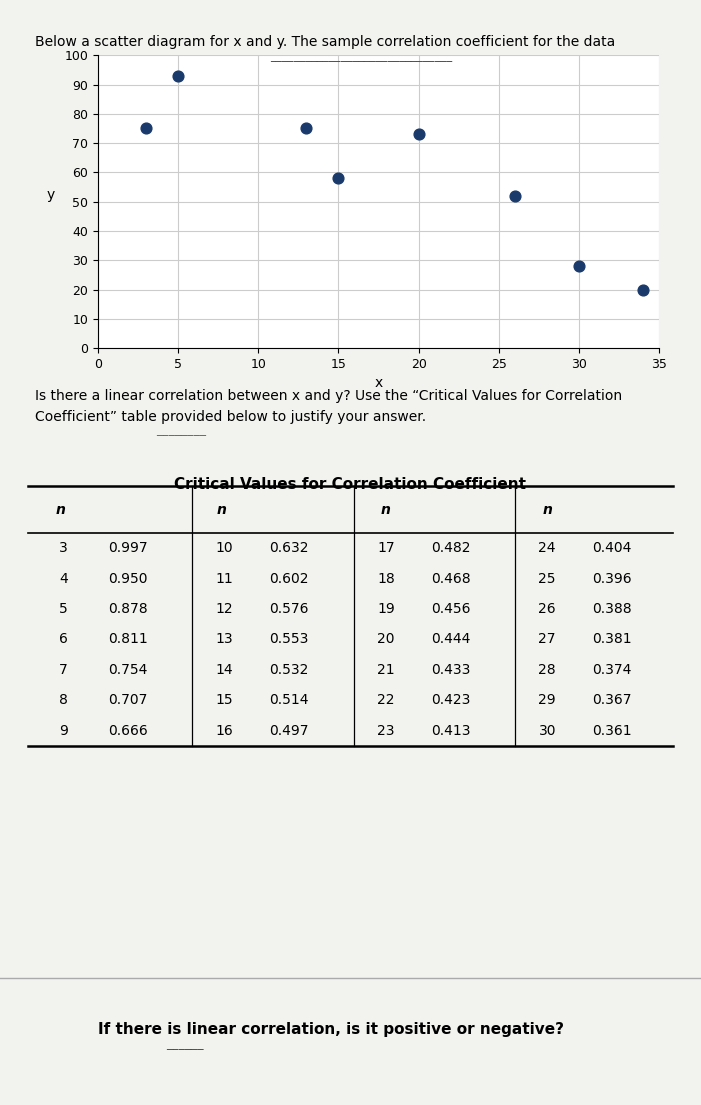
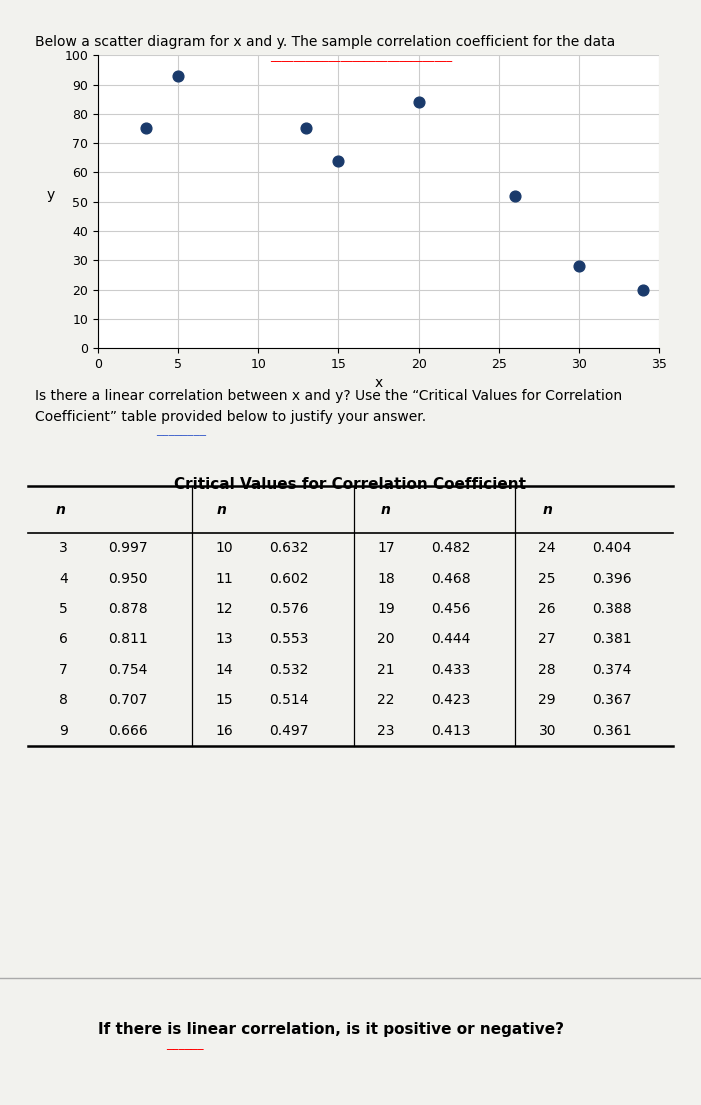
15: 58 -> 64
20: 73 -> 84
